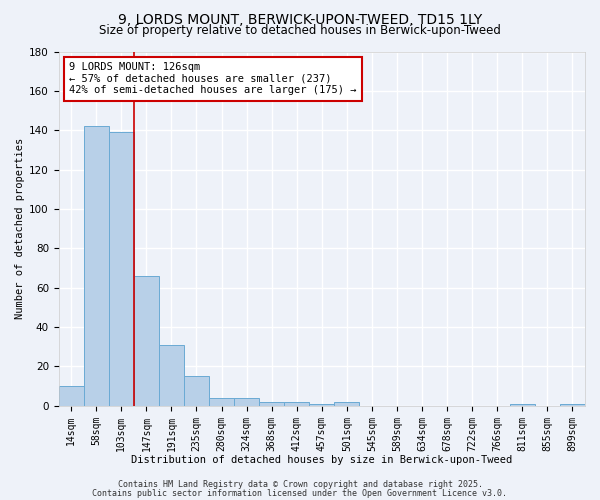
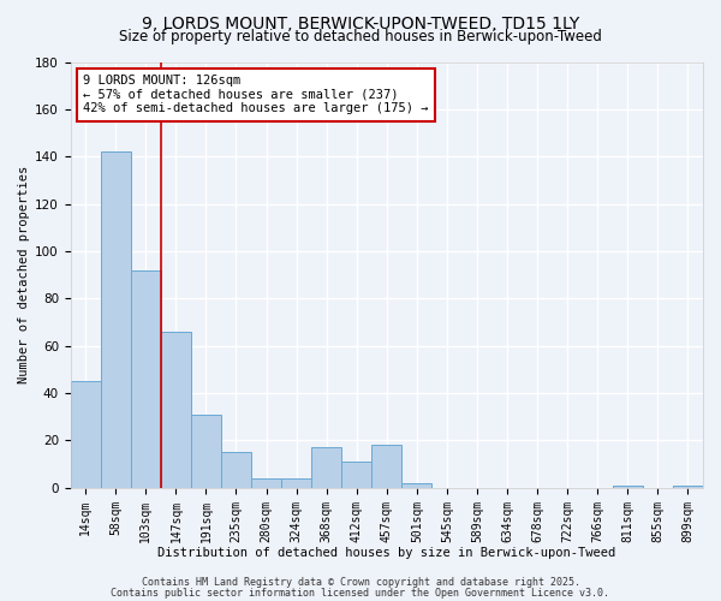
14sqm: 10 -> 45
103sqm: 139 -> 92
368sqm: 2 -> 17
412sqm: 2 -> 11
457sqm: 1 -> 18
